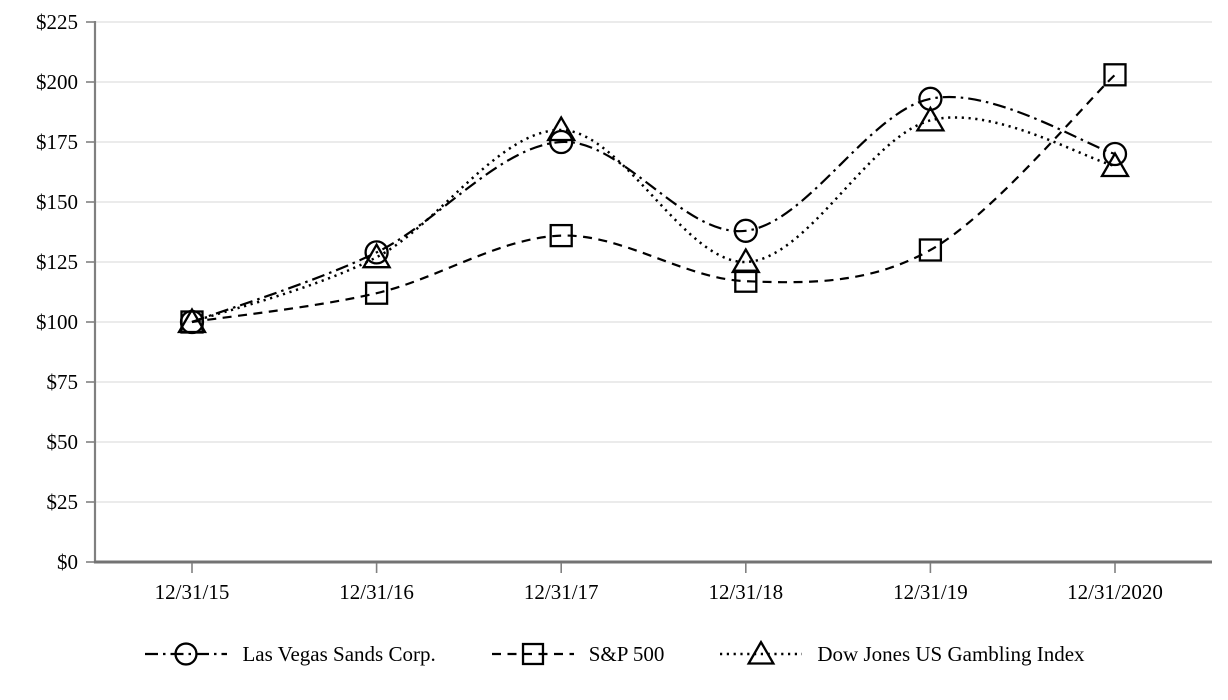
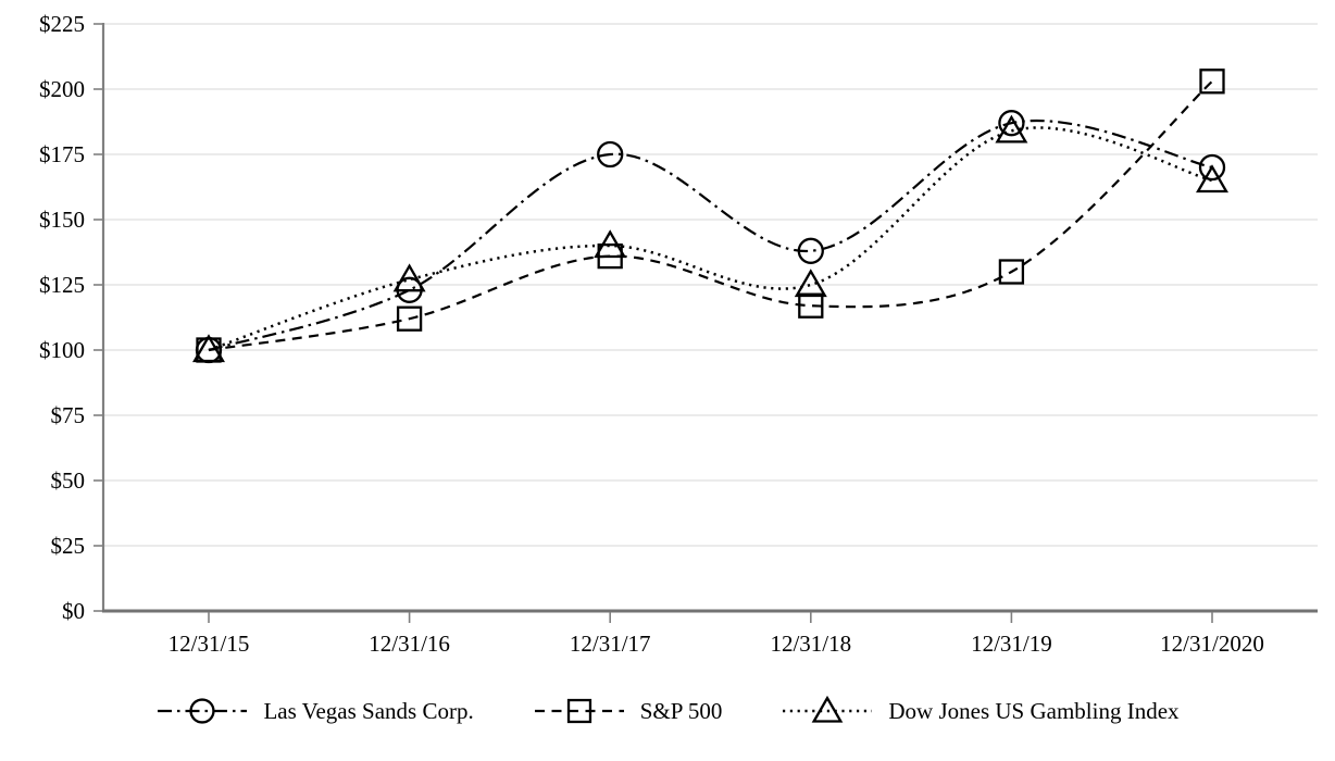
Las Vegas Sands Corp./12/31/16: $129 -> $123
Dow Jones US Gambling Index/12/31/17: $180 -> $140
Las Vegas Sands Corp./12/31/19: $193 -> $187
